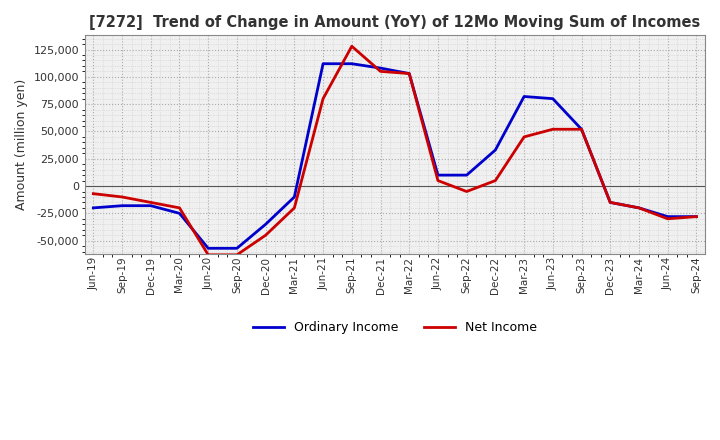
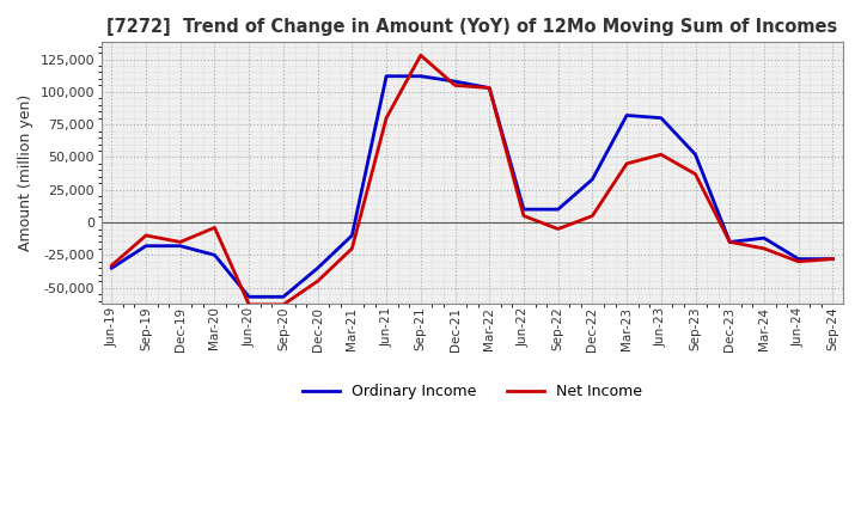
Ordinary Income/Jun-19: -20,000 -> -35,000
Net Income/Jun-19: -7,000 -> -33,000
Net Income/Mar-20: -20,000 -> -4,000
Net Income/Sep-23: 52,000 -> 37,000
Ordinary Income/Mar-24: -20,000 -> -12,000
